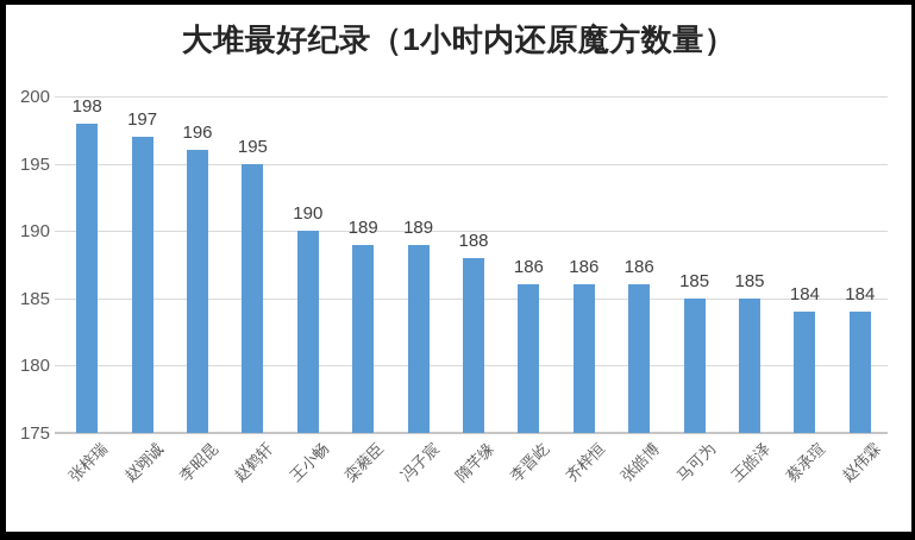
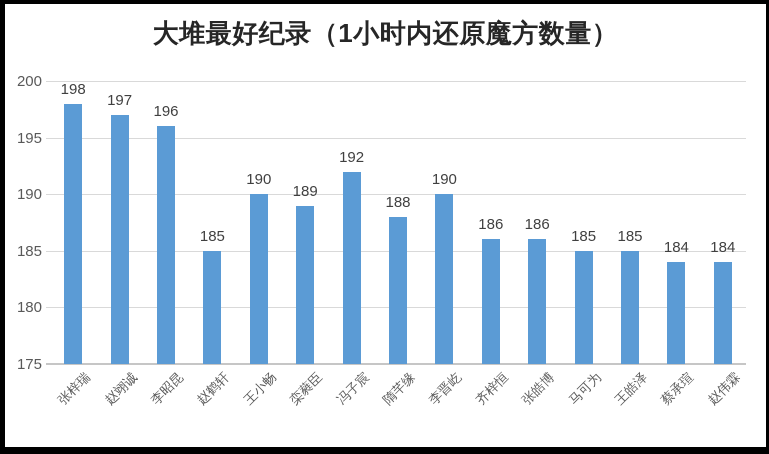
赵鹤轩: 195 -> 185
冯子宸: 189 -> 192
李晋屹: 186 -> 190
